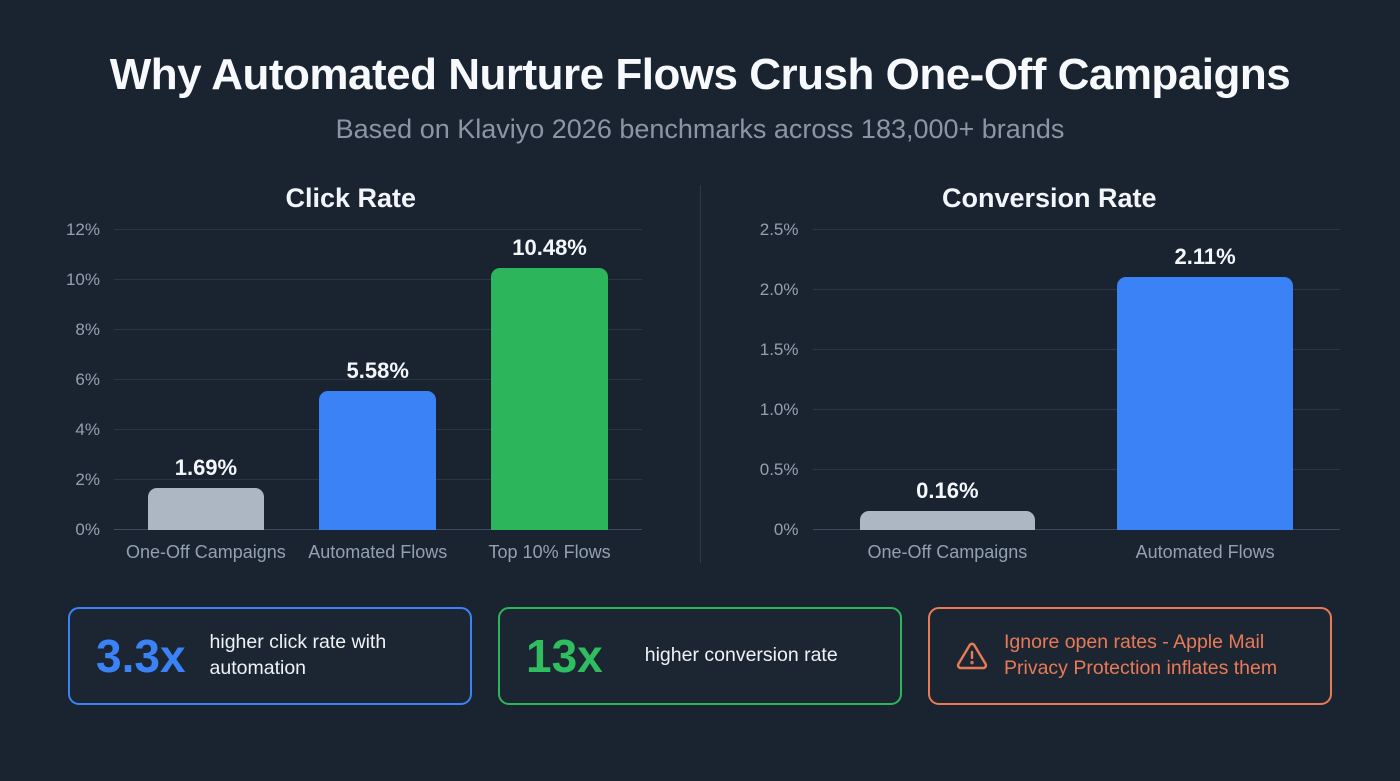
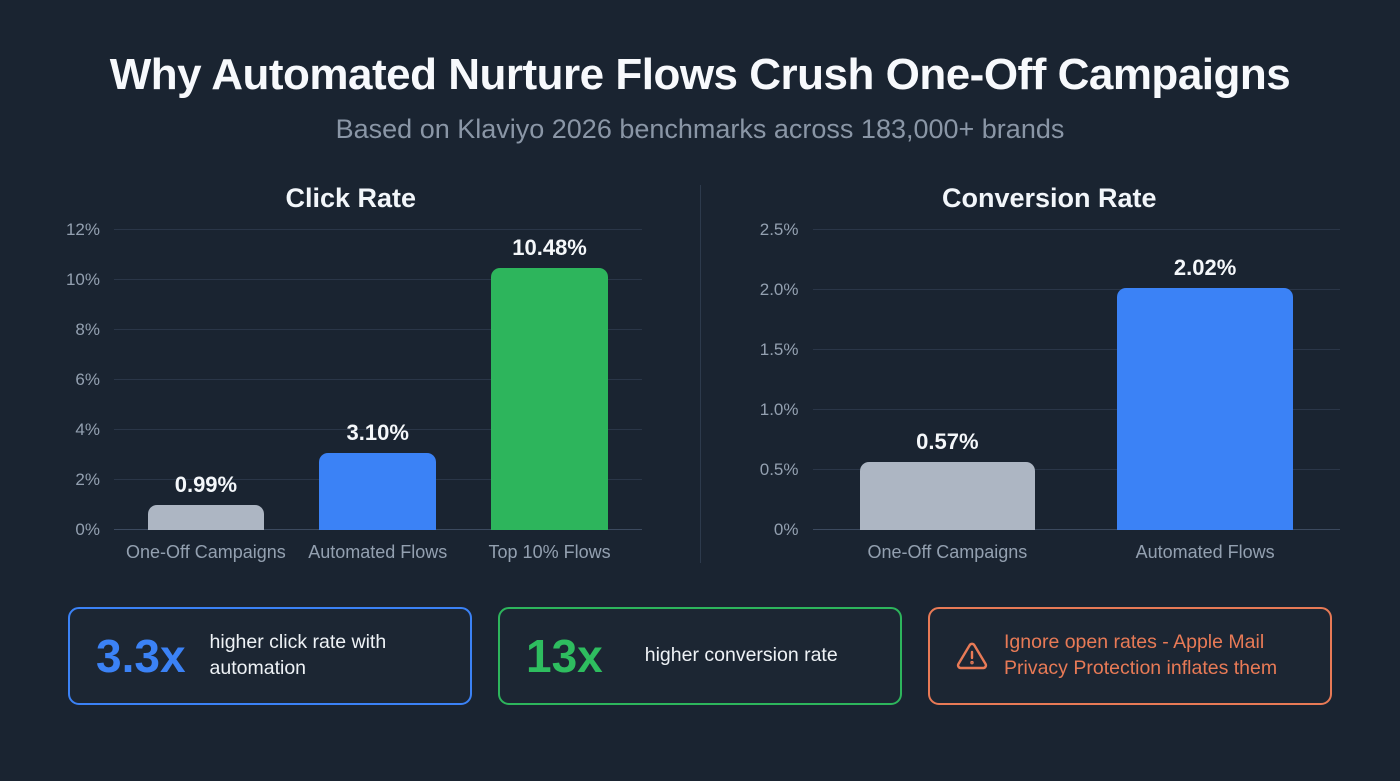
Click Rate/One-Off Campaigns: 1.69% -> 0.99%
Click Rate/Automated Flows: 5.58% -> 3.10%
Conversion Rate/One-Off Campaigns: 0.16% -> 0.57%
Conversion Rate/Automated Flows: 2.11% -> 2.02%
